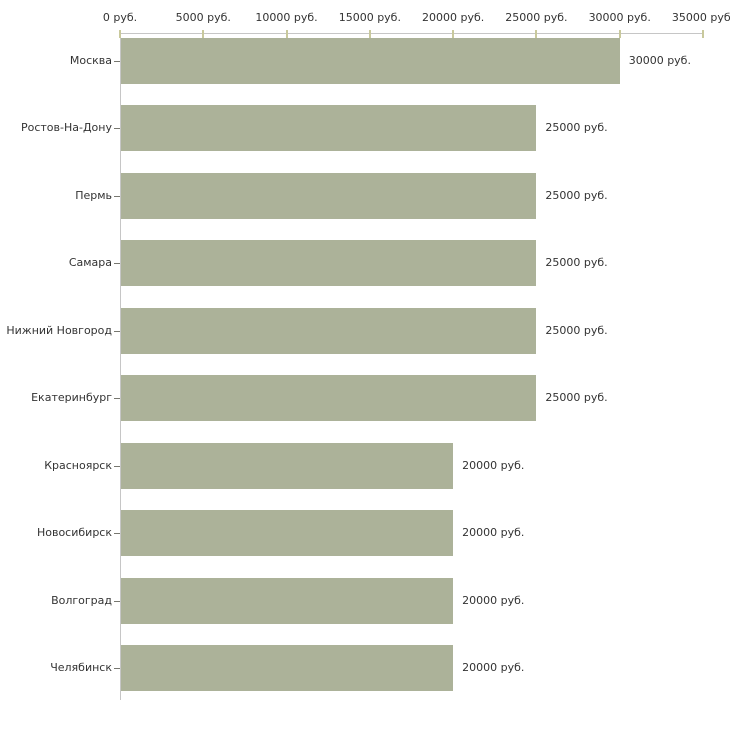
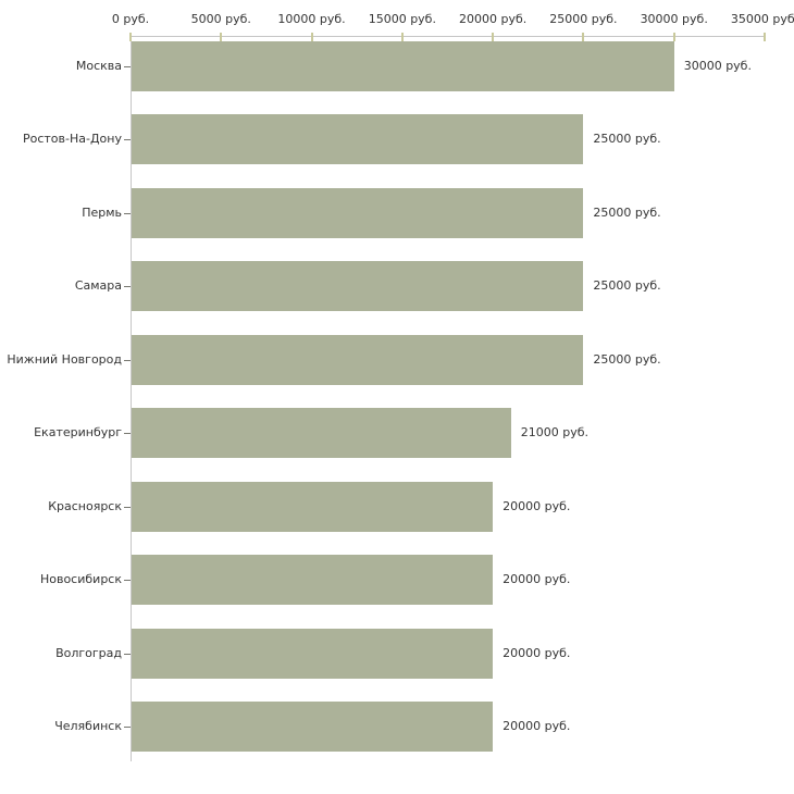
Екатеринбург: 25000 -> 21000
